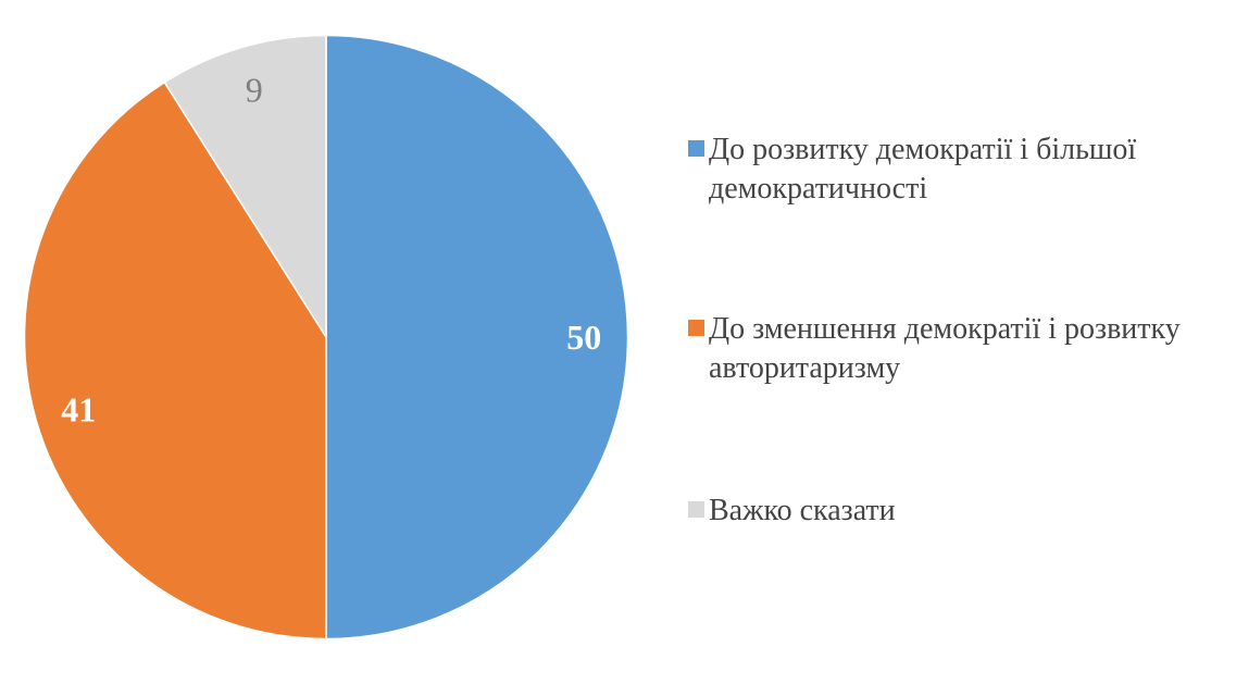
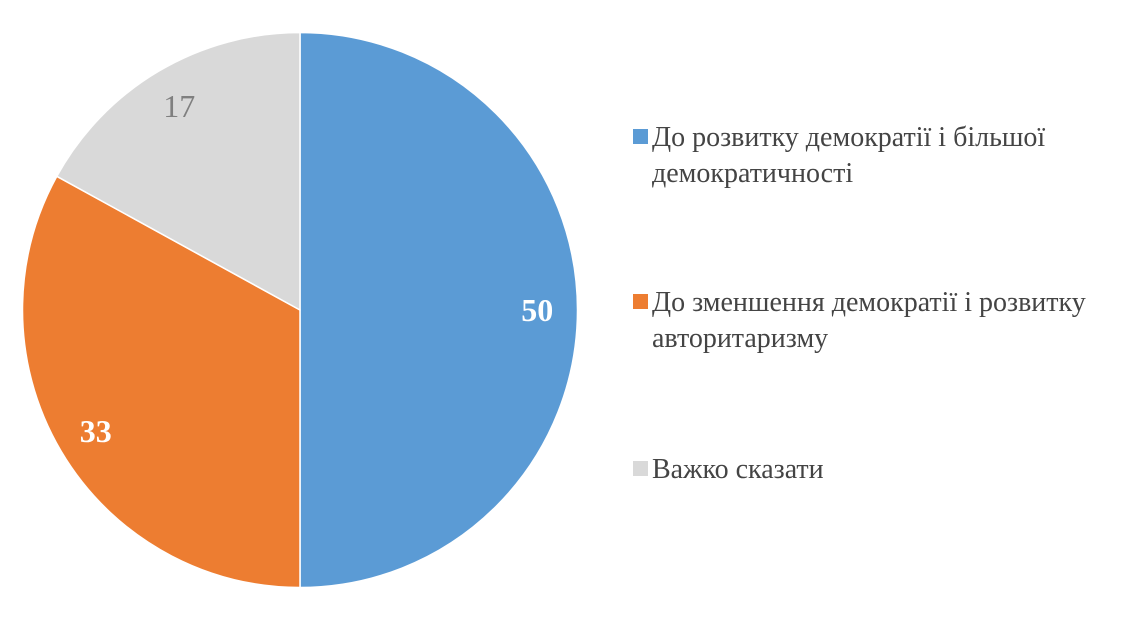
До зменшення демократії і розвитку авторитаризму: 41 -> 33
Важко сказати: 9 -> 17
